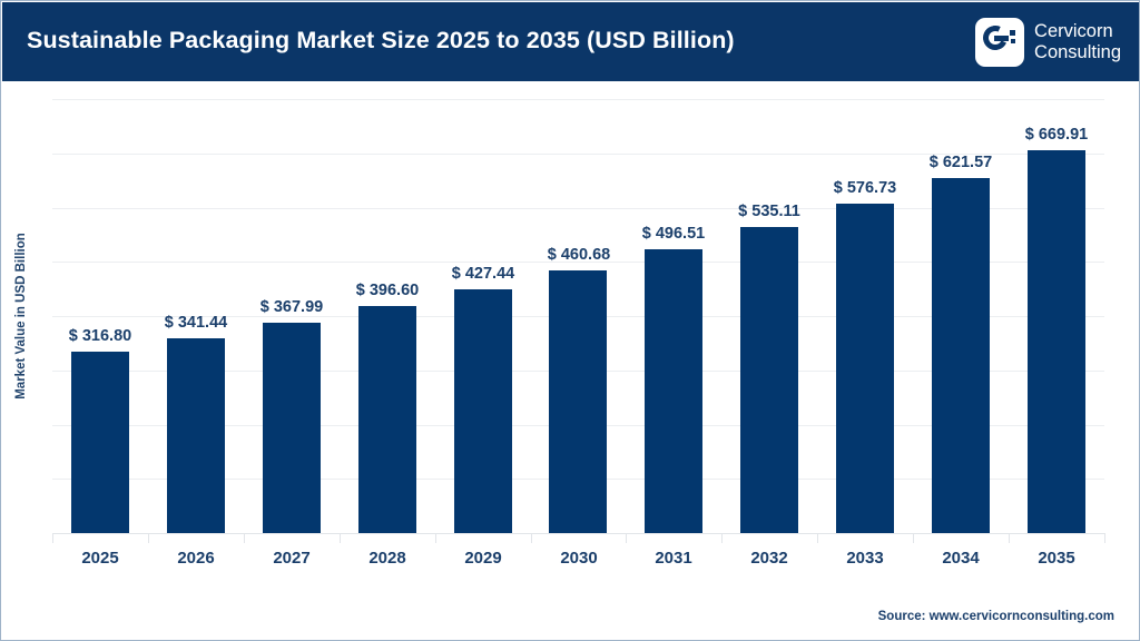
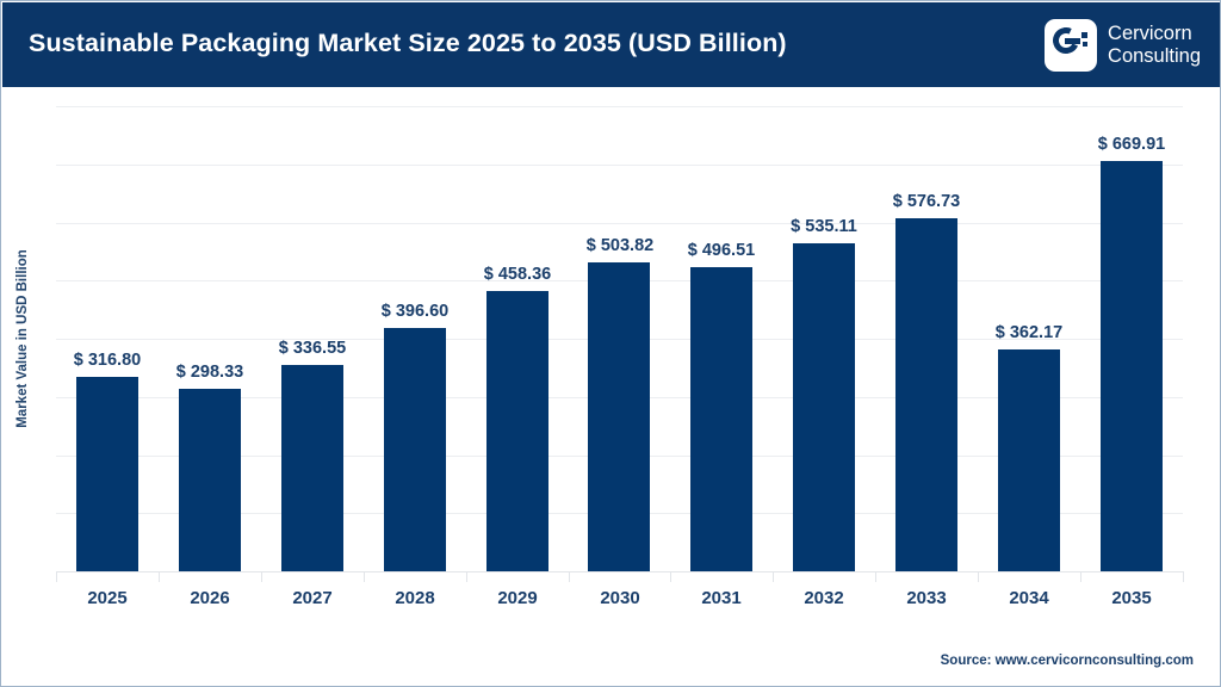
2026: 341.44 -> 298.33
2027: 367.99 -> 336.55
2029: 427.44 -> 458.36
2030: 460.68 -> 503.82
2034: 621.57 -> 362.17
